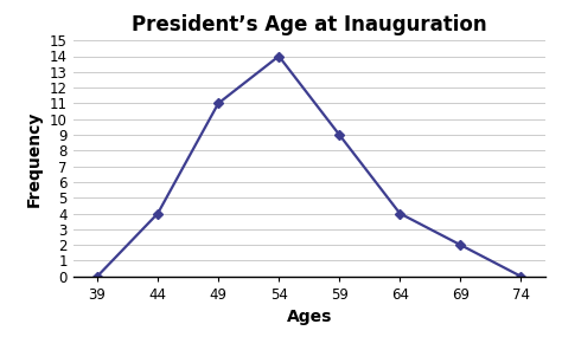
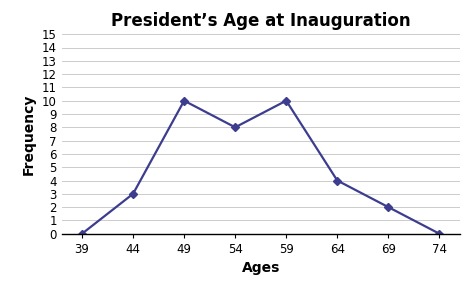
44: 4 -> 3
49: 11 -> 10
54: 14 -> 8
59: 9 -> 10
